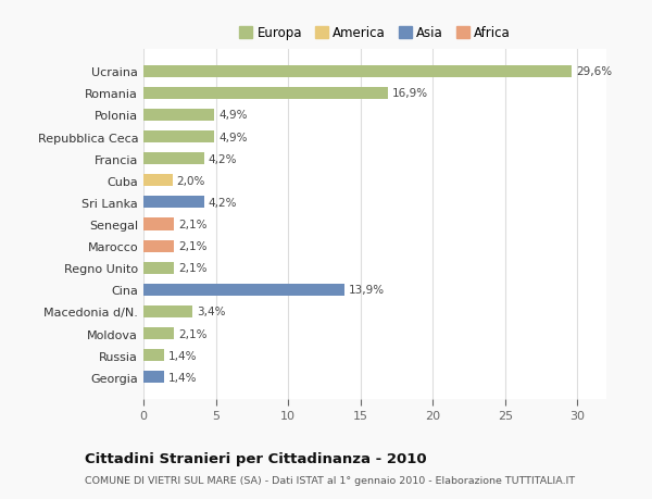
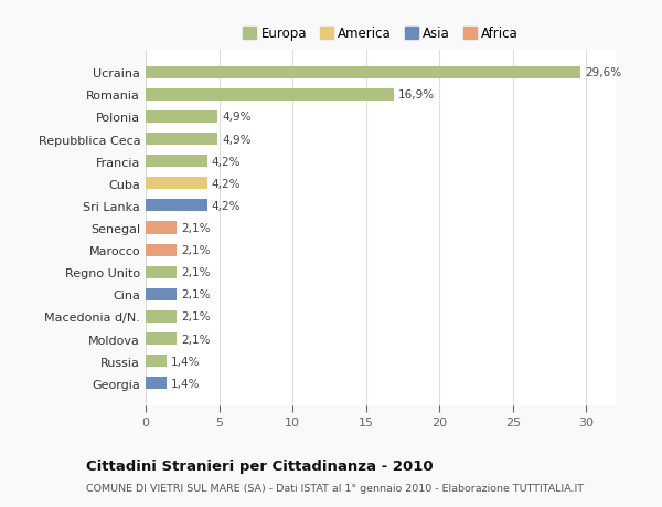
Cuba: 2,0% -> 4,2%
Cina: 13,9% -> 2,1%
Macedonia d/N.: 3,4% -> 2,1%
